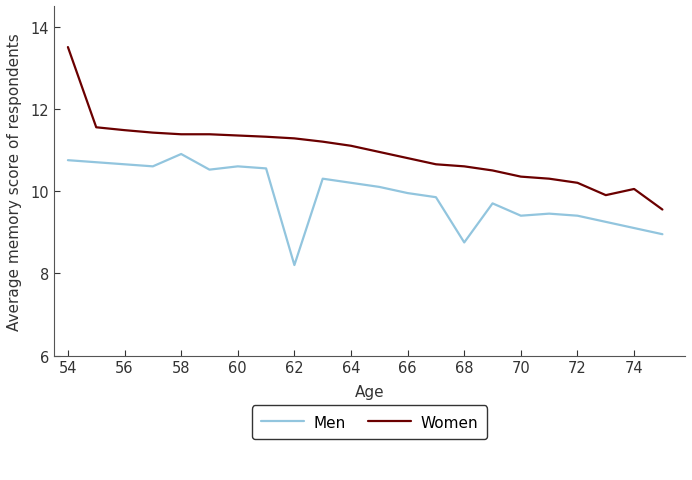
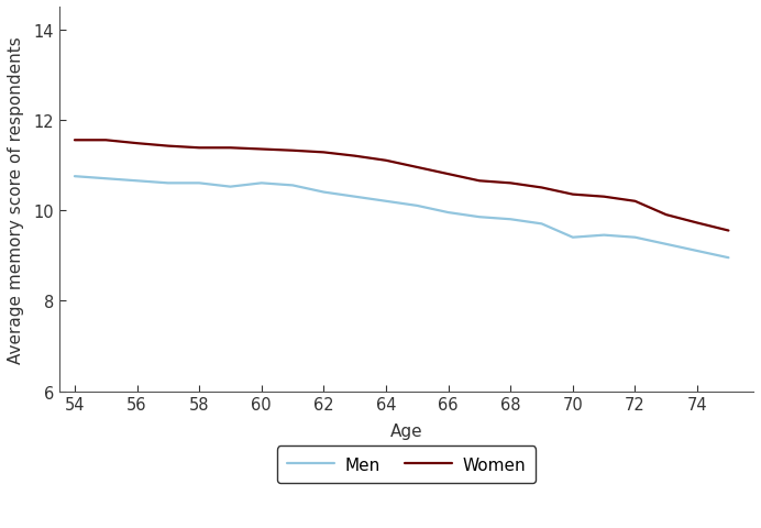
Women/54: 13.50 -> 11.55
Men/58: 10.90 -> 10.60
Men/62: 8.20 -> 10.40
Men/68: 8.75 -> 9.80
Women/74: 10.05 -> 9.72
